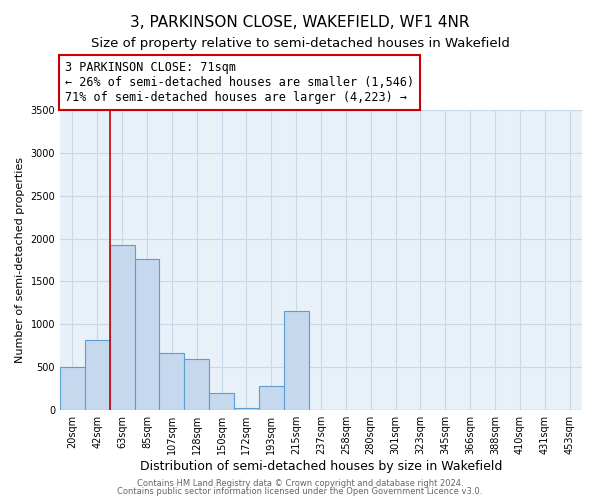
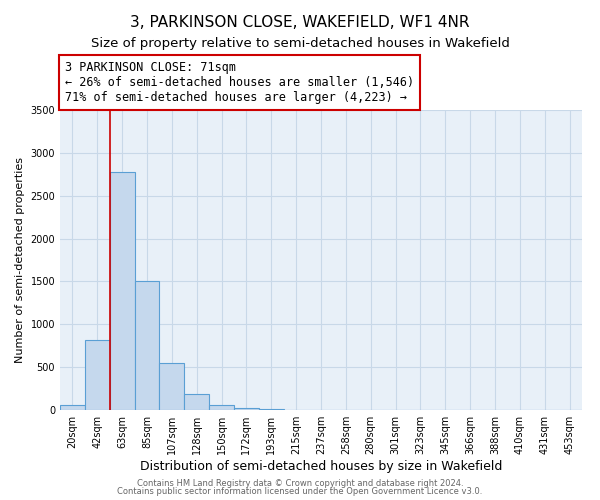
20sqm: 500 -> 60
63sqm: 1920 -> 2780
85sqm: 1760 -> 1500
107sqm: 660 -> 550
128sqm: 600 -> 180
150sqm: 200 -> 60
193sqm: 280 -> 10
215sqm: 1160 -> 0
